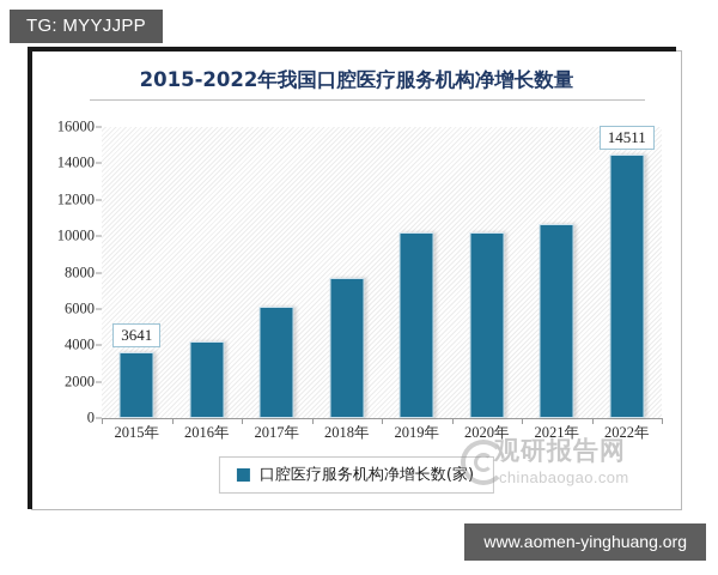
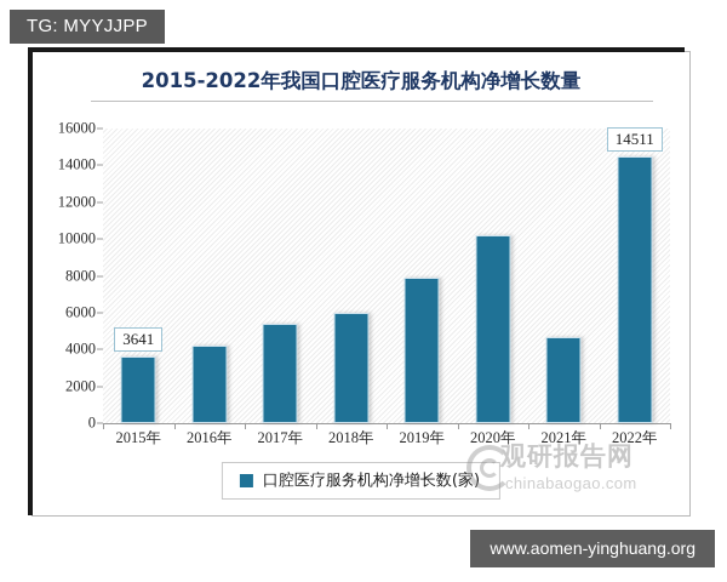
2017年: 6100 -> 5400
2018年: 7700 -> 6000
2019年: 10200 -> 7900
2021年: 10700 -> 4700
